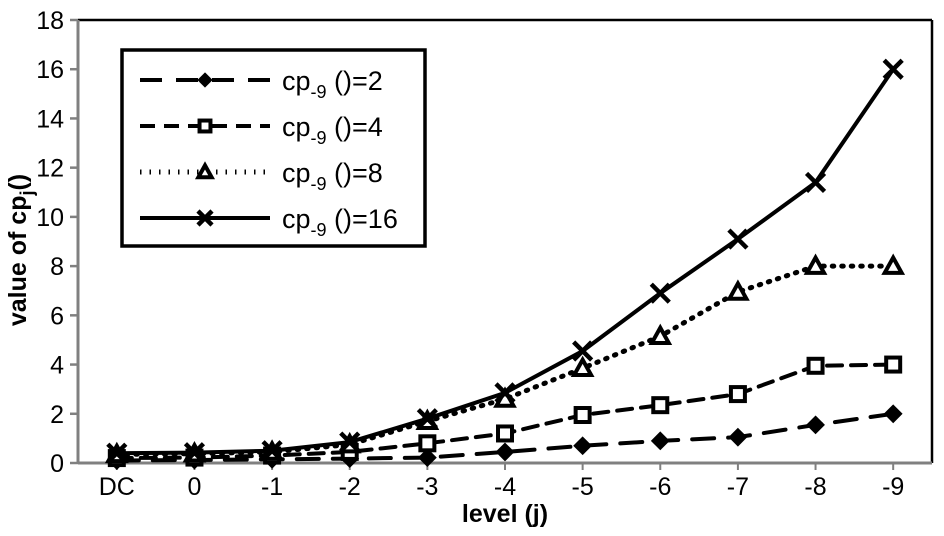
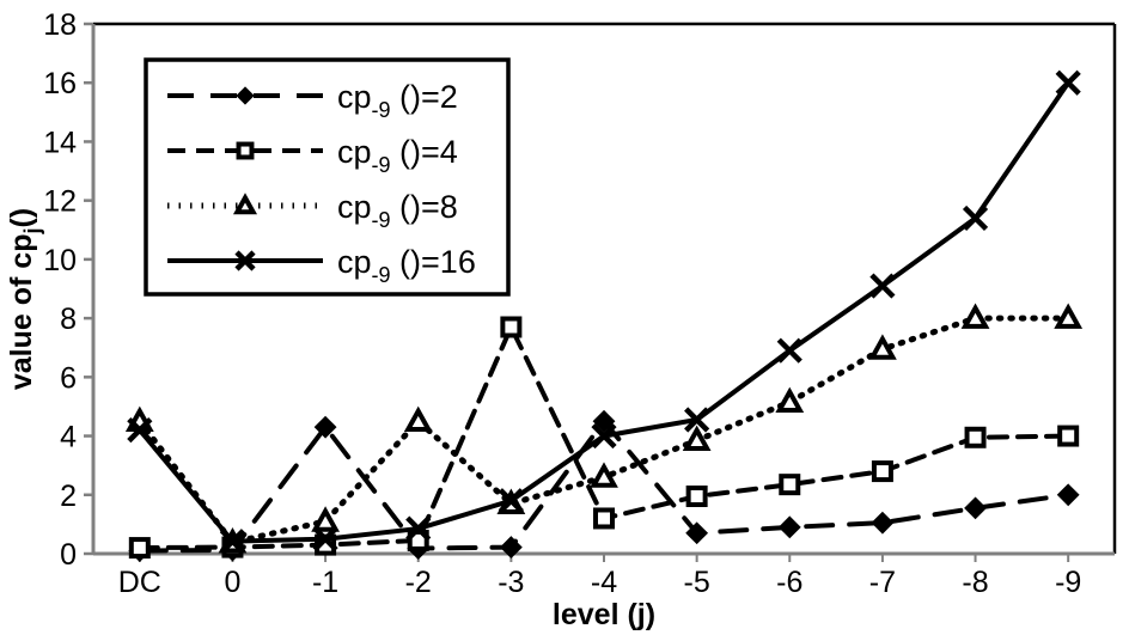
cp-9 ()=8/DC: 0.3 -> 4.5
cp-9 ()=16/DC: 0.4 -> 4.2
cp-9 ()=2/-1: 0.1 -> 4.3
cp-9 ()=8/-1: 0.5 -> 1.1
cp-9 ()=8/-2: 0.8 -> 4.5
cp-9 ()=4/-3: 0.8 -> 7.7
cp-9 ()=2/-4: 0.5 -> 4.5
cp-9 ()=16/-4: 2.9 -> 4.0
